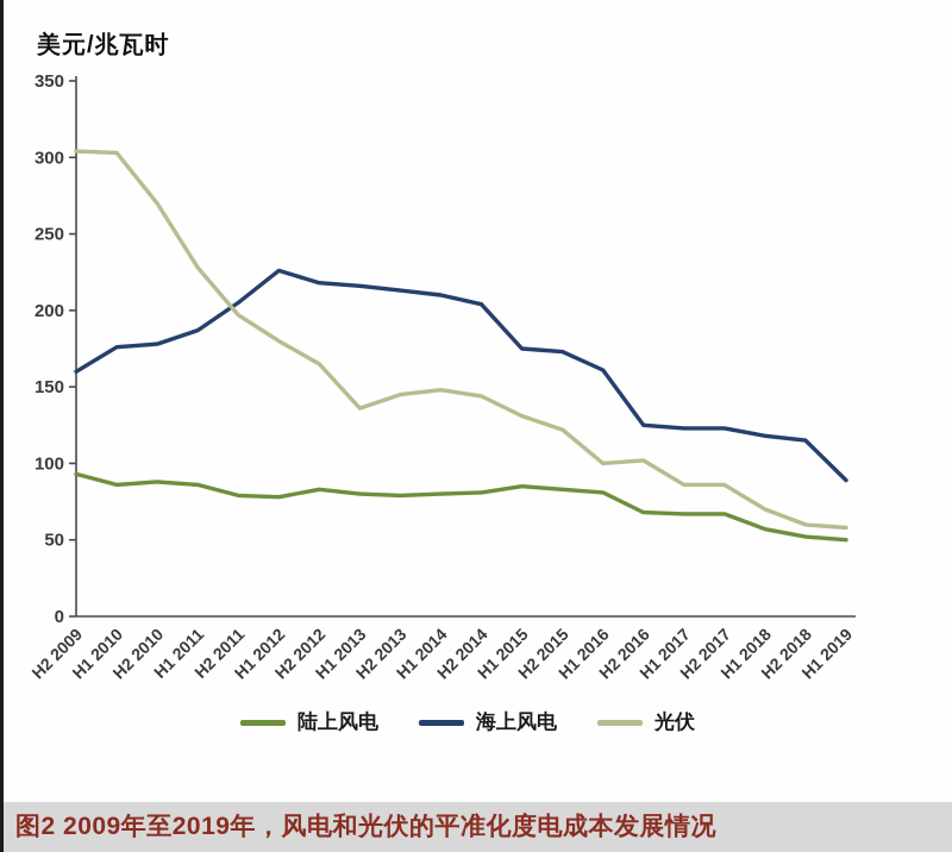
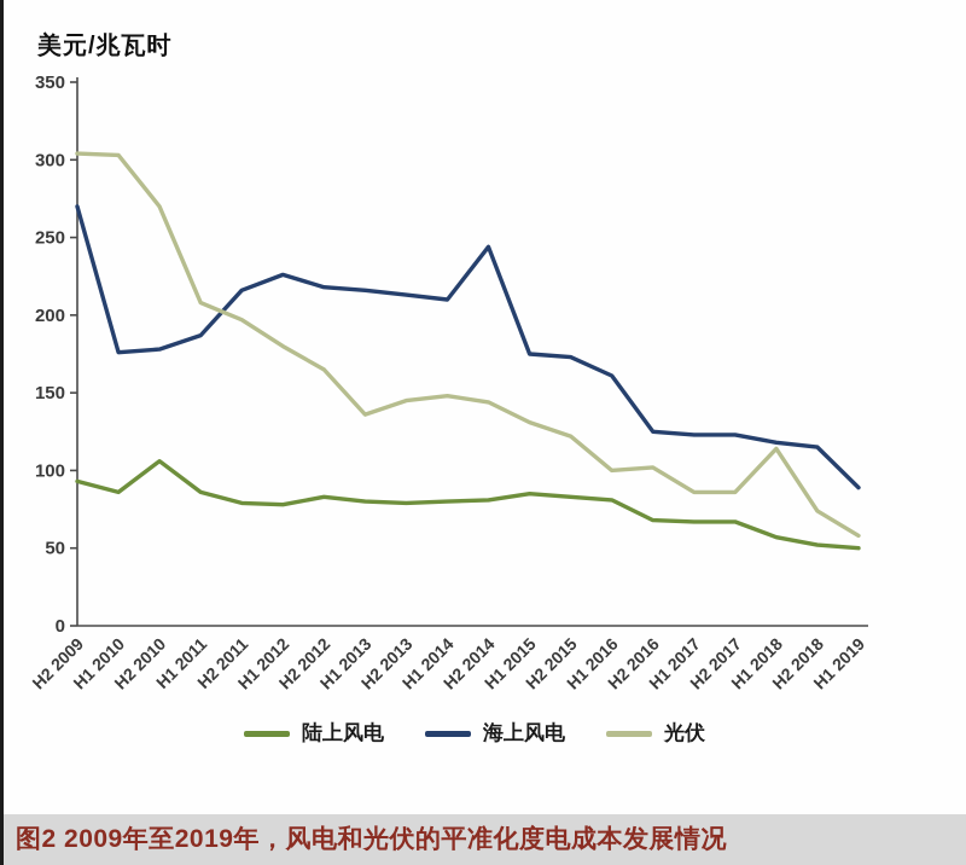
海上风电/H2 2009: 160 -> 270
陆上风电/H2 2010: 88 -> 106
光伏/H1 2011: 228 -> 208
海上风电/H2 2011: 205 -> 216
海上风电/H2 2014: 204 -> 244
光伏/H1 2018: 70 -> 114
光伏/H2 2018: 60 -> 74
